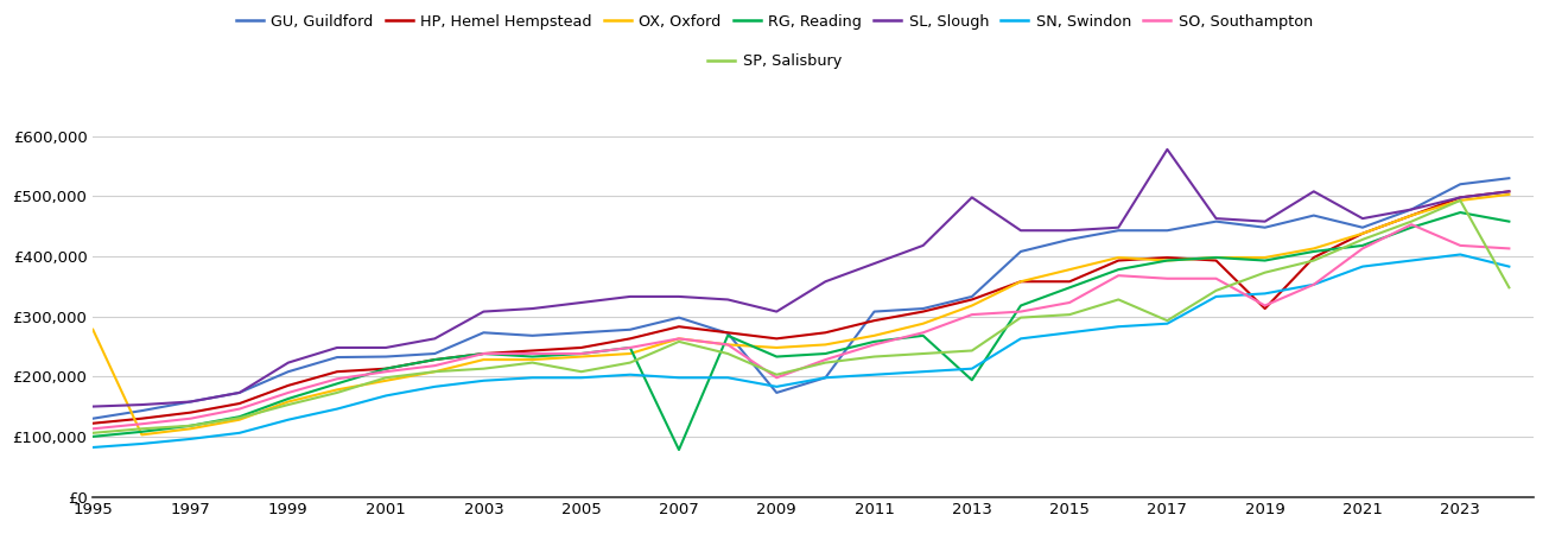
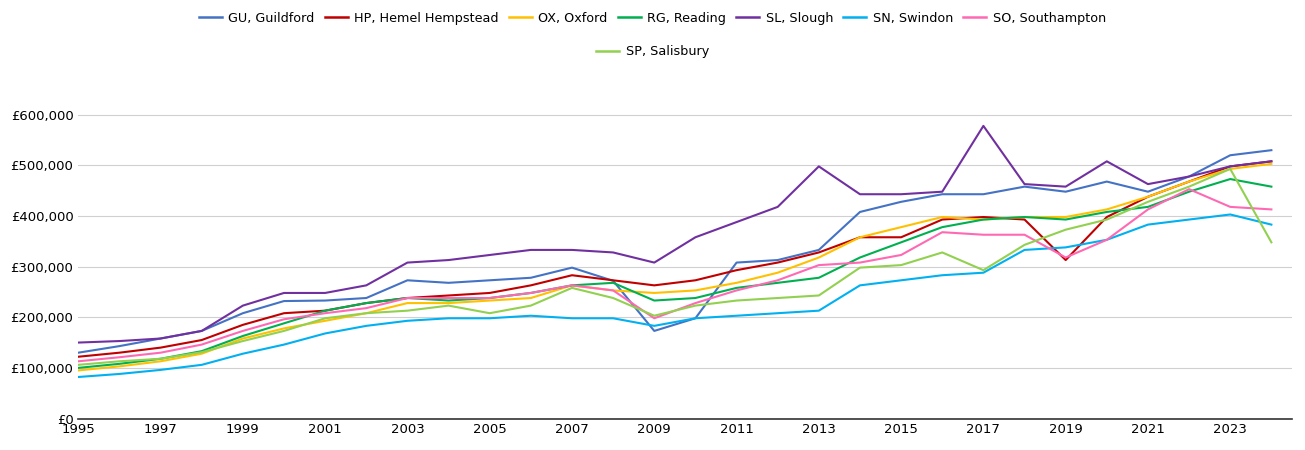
OX, Oxford/1995: £278,000 -> £95,000
RG, Reading/2007: £78,000 -> £263,000
RG, Reading/2013: £194,000 -> £278,000
